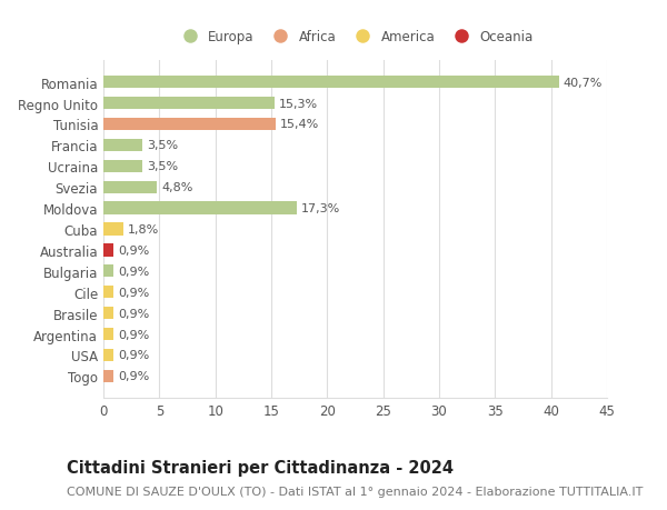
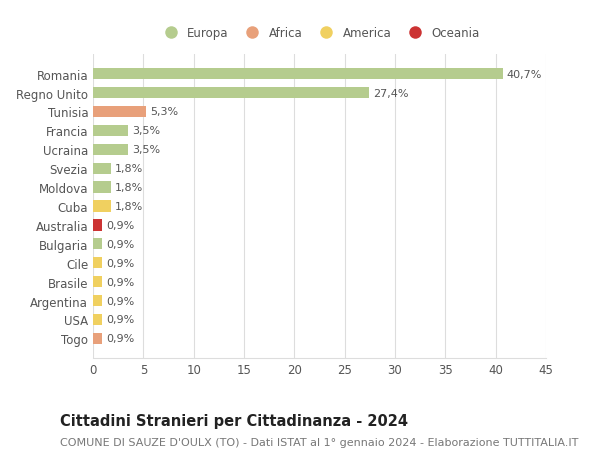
Regno Unito: 15,3% -> 27,4%
Tunisia: 15,4% -> 5,3%
Svezia: 4,8% -> 1,8%
Moldova: 17,3% -> 1,8%
